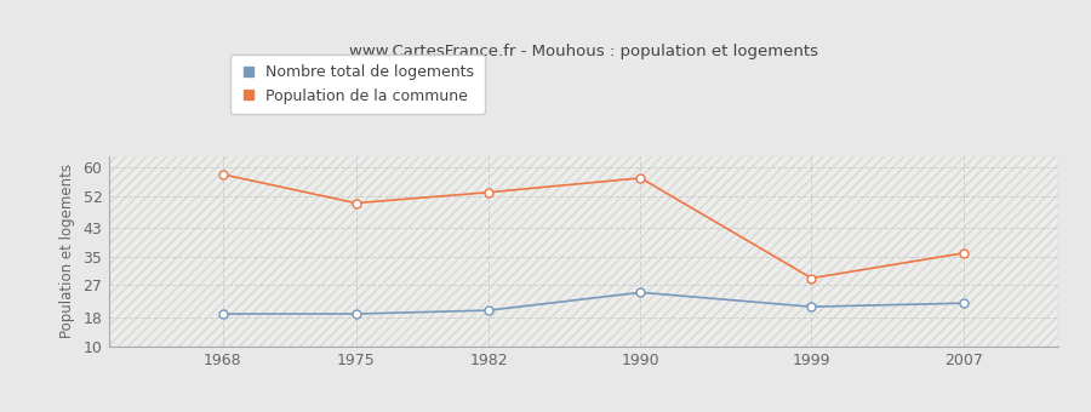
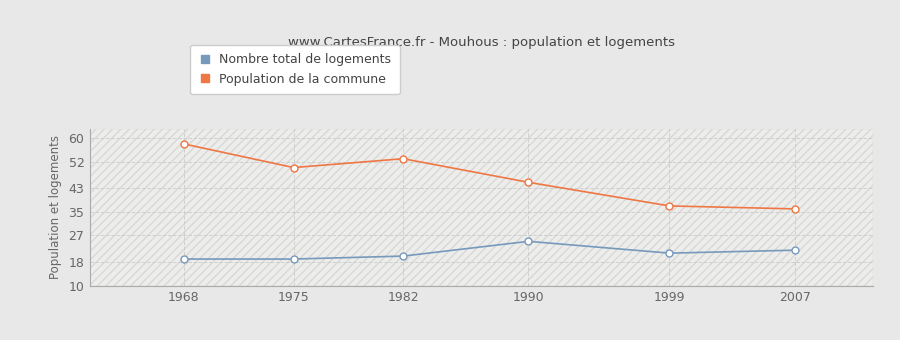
Population de la commune/1990: 57 -> 45
Population de la commune/1999: 29 -> 37
